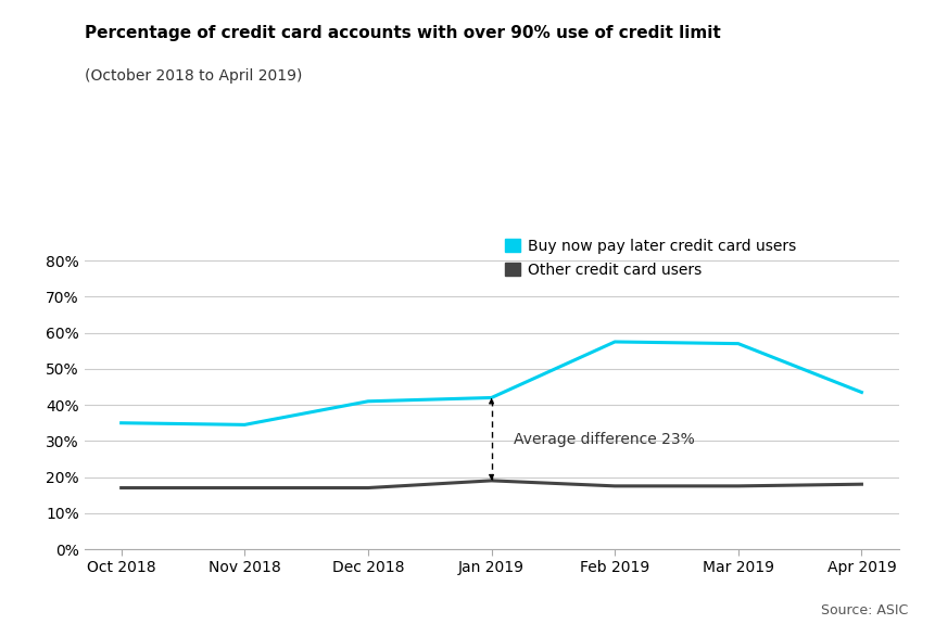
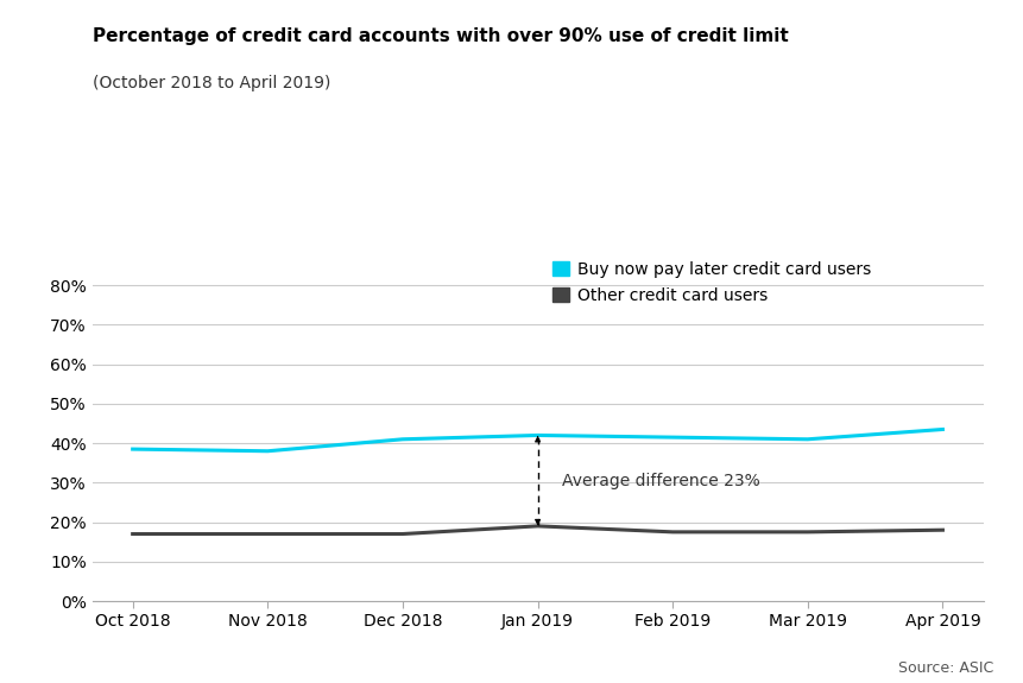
Buy now pay later credit card users/Oct 2018: 35.0% -> 38.5%
Buy now pay later credit card users/Nov 2018: 34.5% -> 38.0%
Buy now pay later credit card users/Feb 2019: 57.5% -> 41.5%
Buy now pay later credit card users/Mar 2019: 57.0% -> 41.0%
